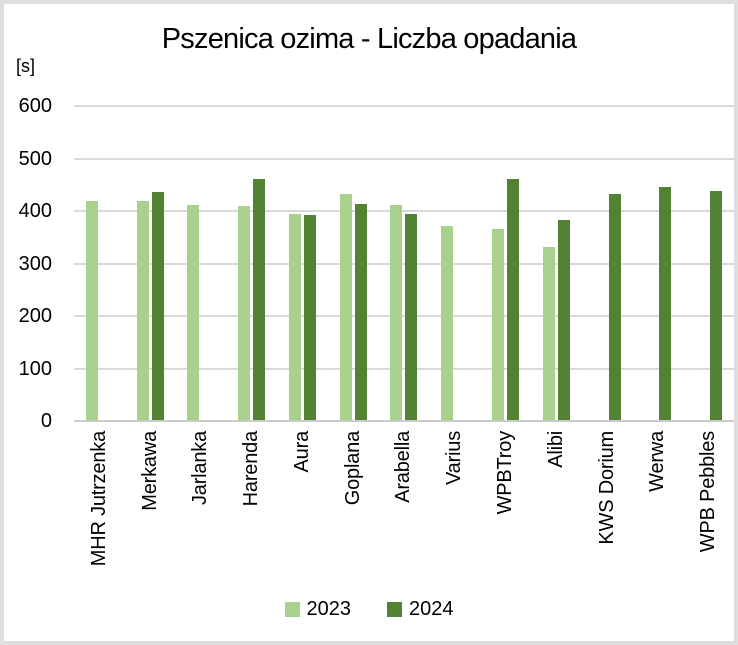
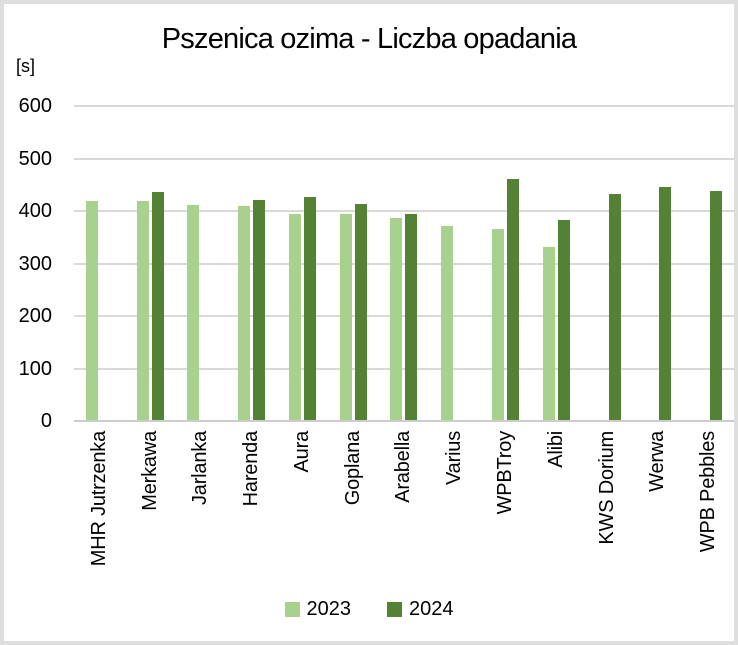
2024/Harenda: 460 -> 420
2024/Aura: 390 -> 420
2023/Goplana: 430 -> 390
2023/Arabella: 410 -> 380
